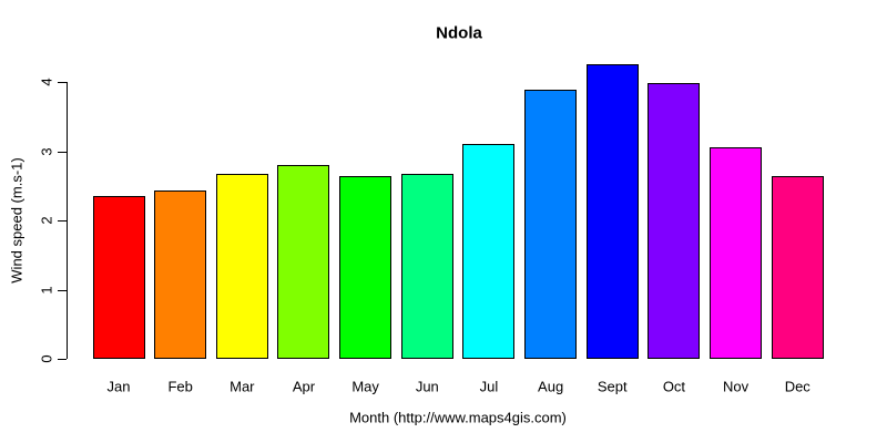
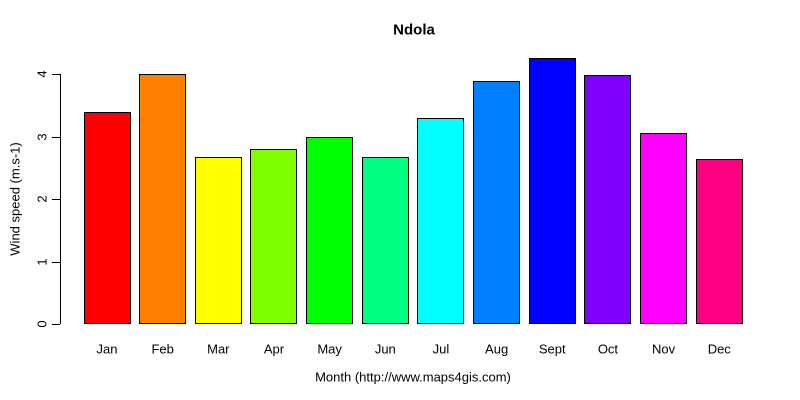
Jan: 2.4 -> 3.4
Feb: 2.4 -> 4.0
May: 2.6 -> 3.0
Jul: 3.1 -> 3.3
